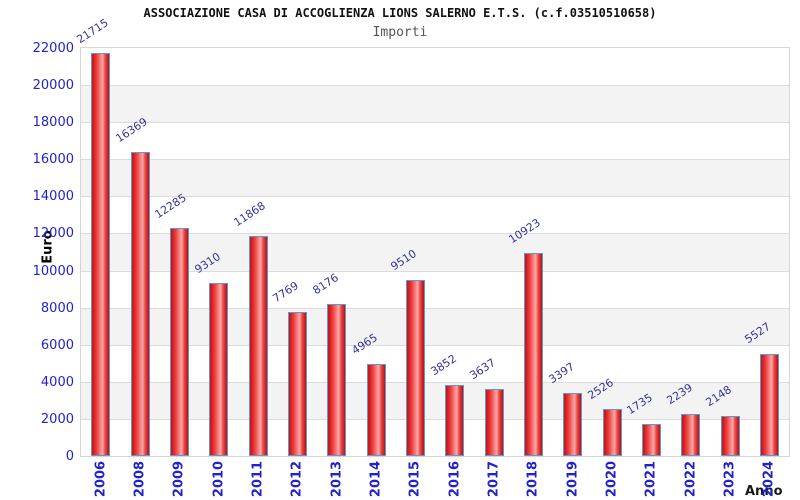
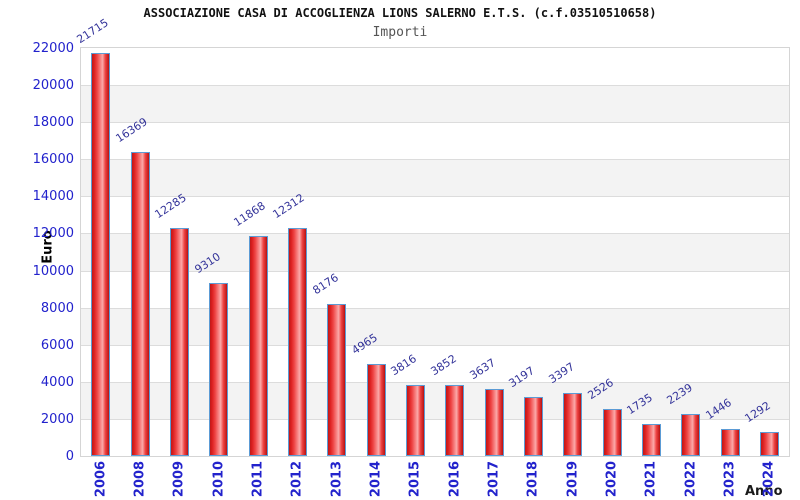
2012: 7769 -> 12312
2015: 9510 -> 3816
2018: 10923 -> 3197
2023: 2148 -> 1446
2024: 5527 -> 1292
